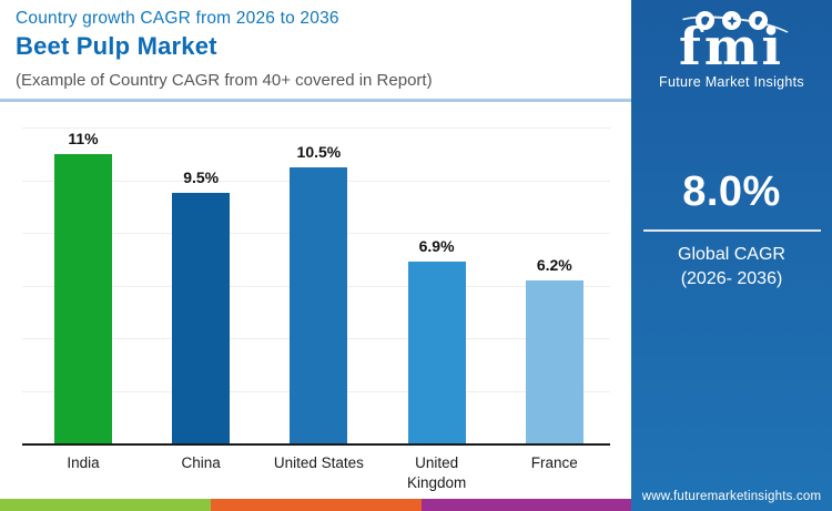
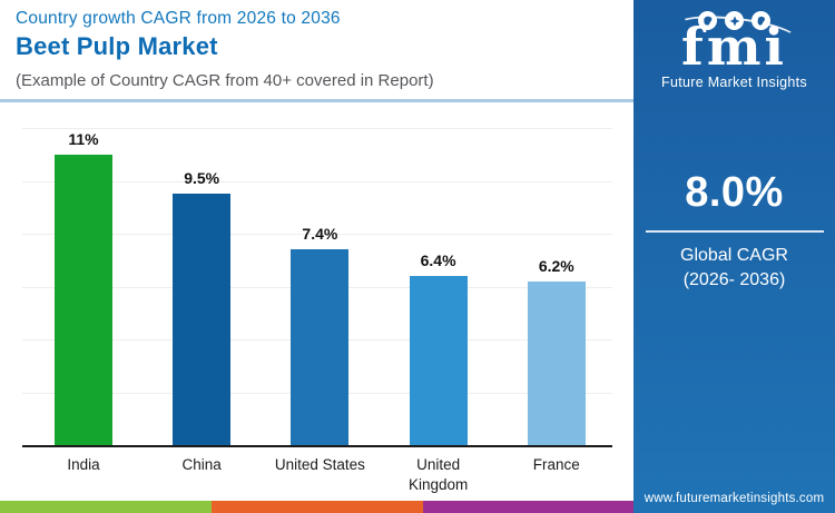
United States: 10.5% -> 7.4%
United Kingdom: 6.9% -> 6.4%
